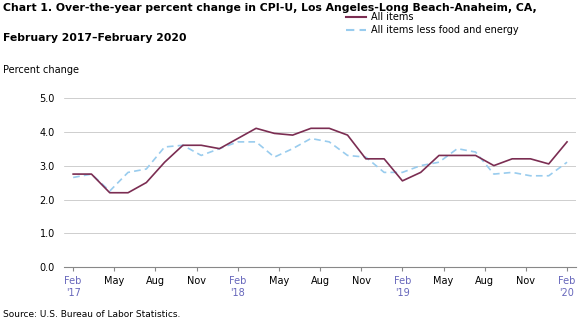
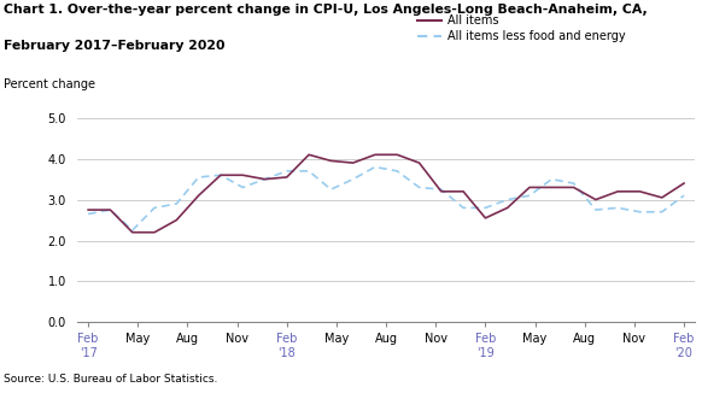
All items/Feb '18: 3.80 -> 3.55
All items/Feb '20: 3.70 -> 3.40
